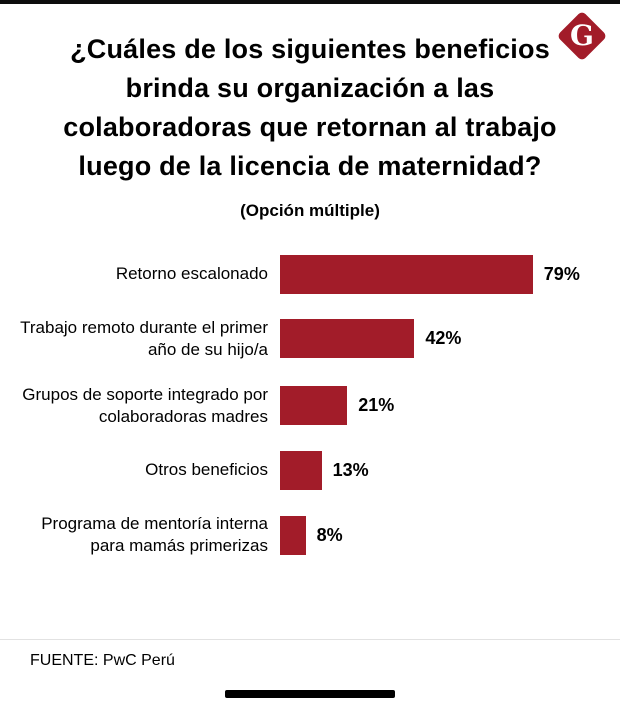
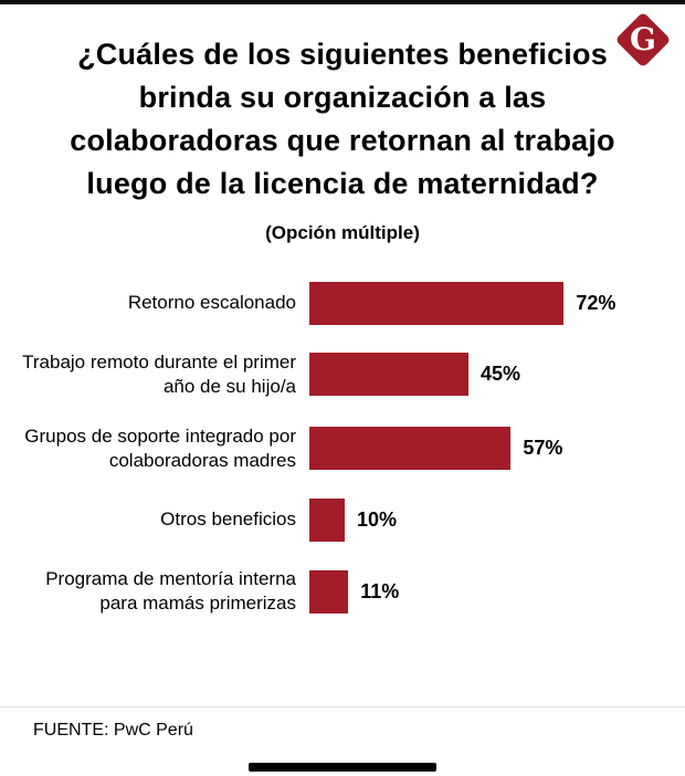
Retorno escalonado: 79% -> 72%
Trabajo remoto durante el primer año de su hijo/a: 42% -> 45%
Grupos de soporte integrado por colaboradoras madres: 21% -> 57%
Otros beneficios: 13% -> 10%
Programa de mentoría interna para mamás primerizas: 8% -> 11%
